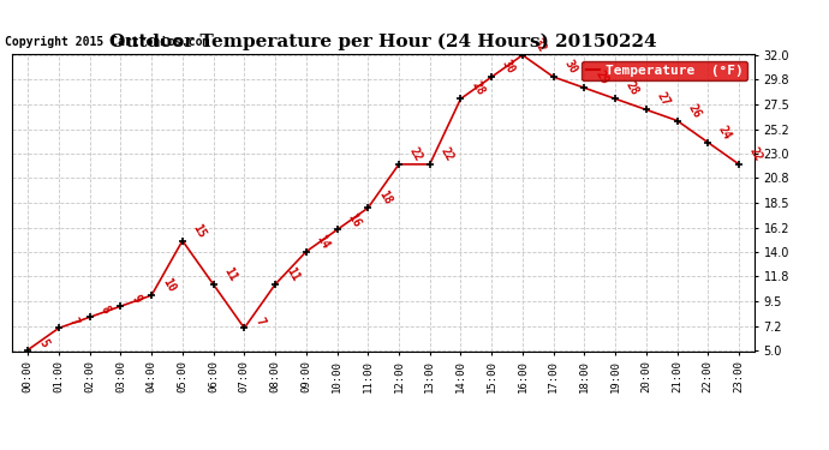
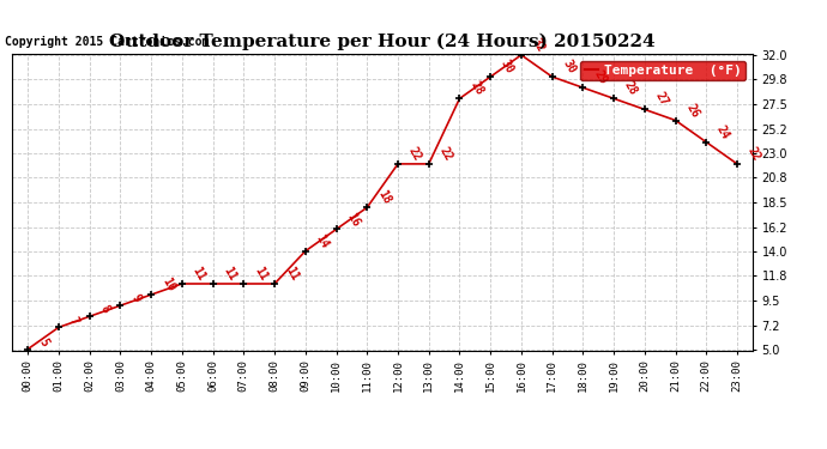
05:00: 15 -> 11
07:00: 7 -> 11
